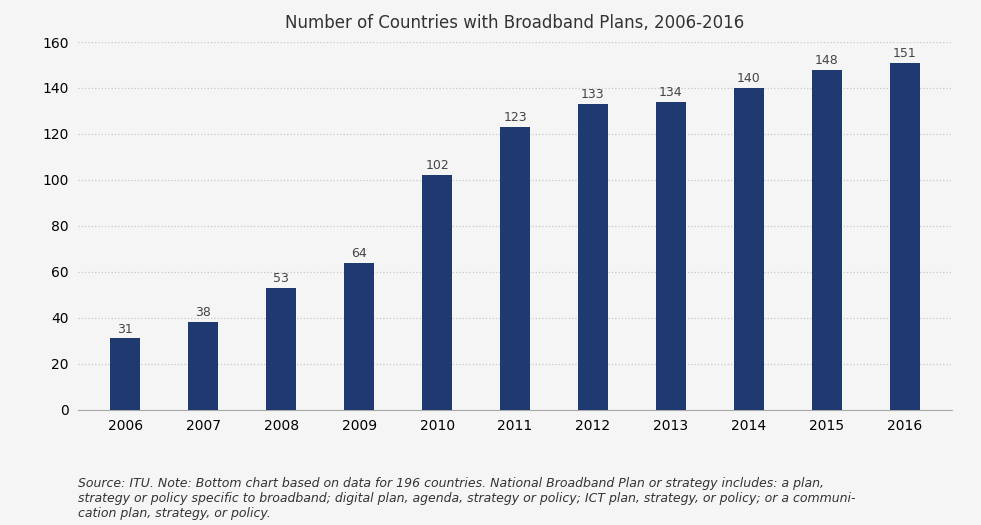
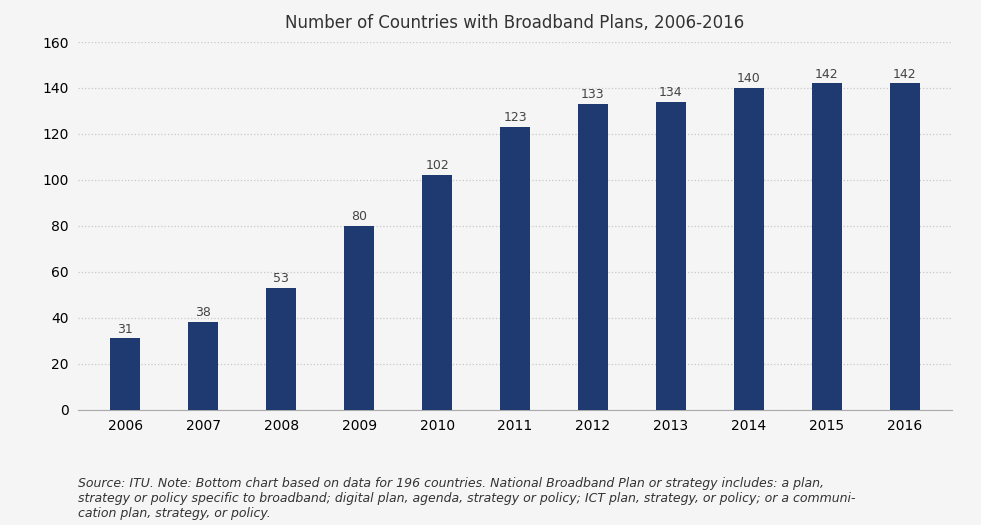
2009: 64 -> 80
2015: 148 -> 142
2016: 151 -> 142
